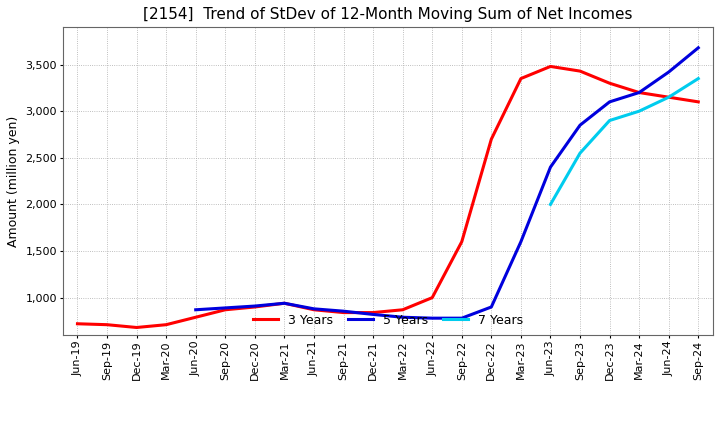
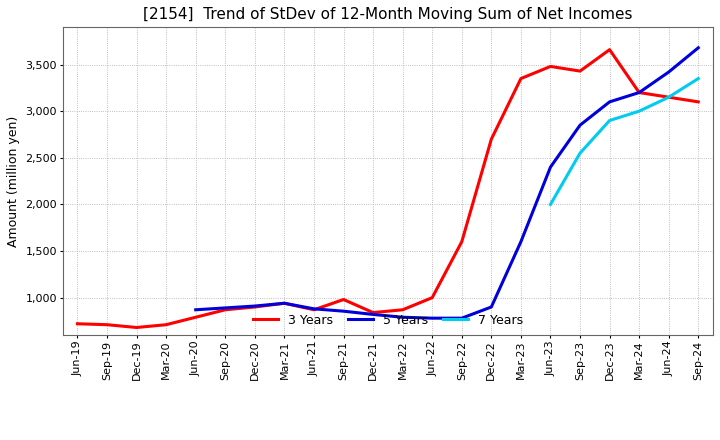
3 Years/Sep-21: 840 -> 980
3 Years/Dec-23: 3,300 -> 3,660
